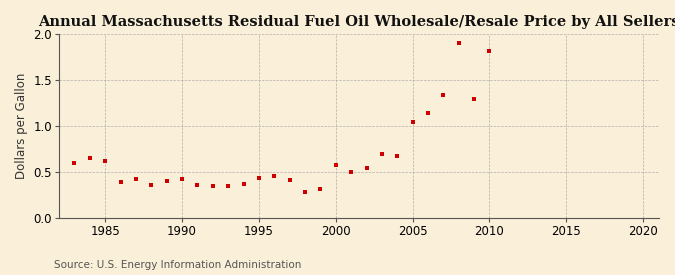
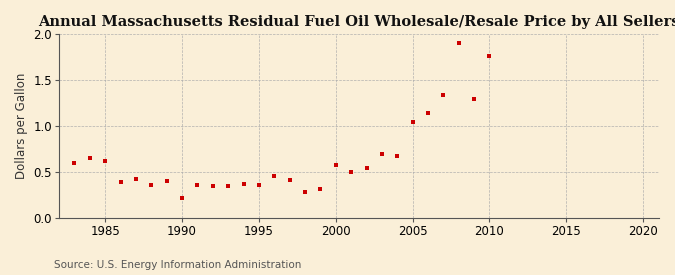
1990: 0.42 -> 0.22
1995: 0.44 -> 0.36
2010: 1.82 -> 1.76
